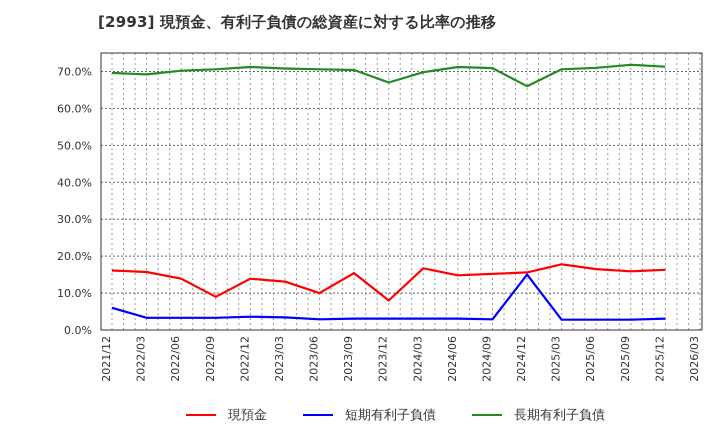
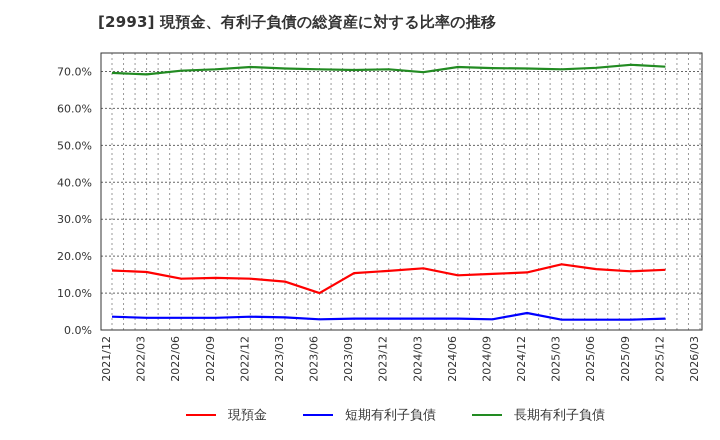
短期有利子負債/2021/12: 6% -> 4%
現預金/2022/09: 9% -> 14%
現預金/2023/12: 8% -> 16%
長期有利子負債/2023/12: 67% -> 71%
短期有利子負債/2024/12: 15% -> 5%
長期有利子負債/2024/12: 66% -> 71%
